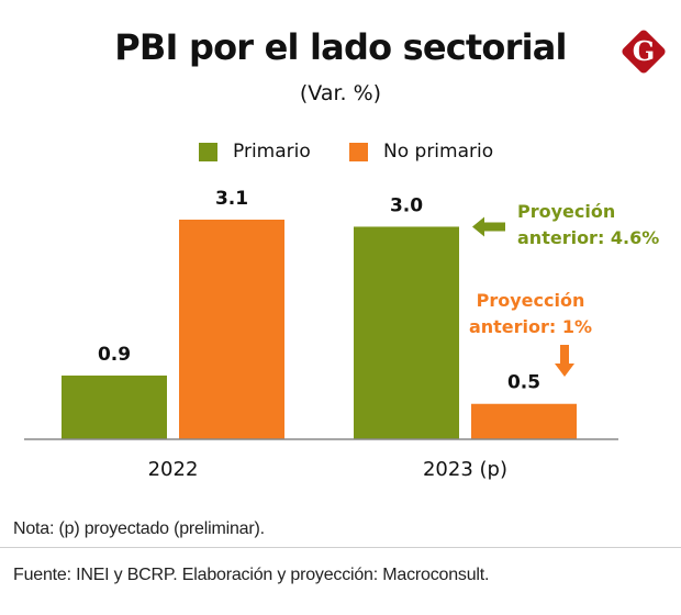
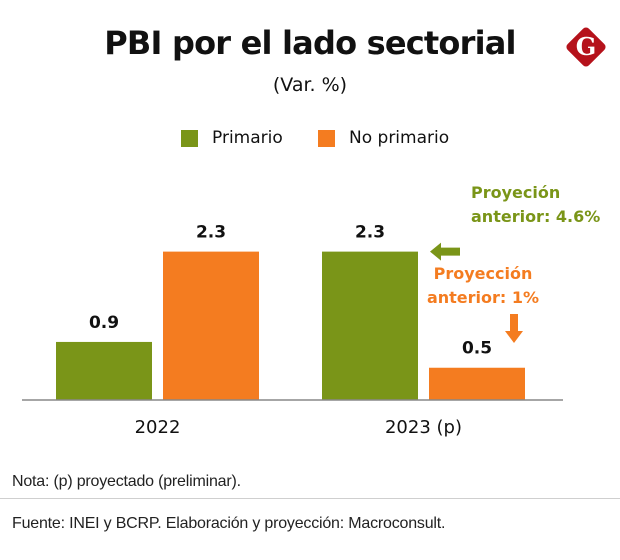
No primario/2022: 3.1 -> 2.3
Primario/2023 (p): 3.0 -> 2.3
